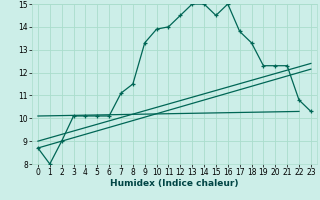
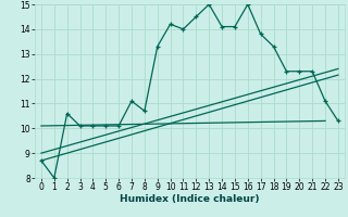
2: 9.0 -> 10.6
8: 11.5 -> 10.7
10: 13.9 -> 14.2
14: 15.0 -> 14.1
15: 14.5 -> 14.1
22: 10.8 -> 11.1
